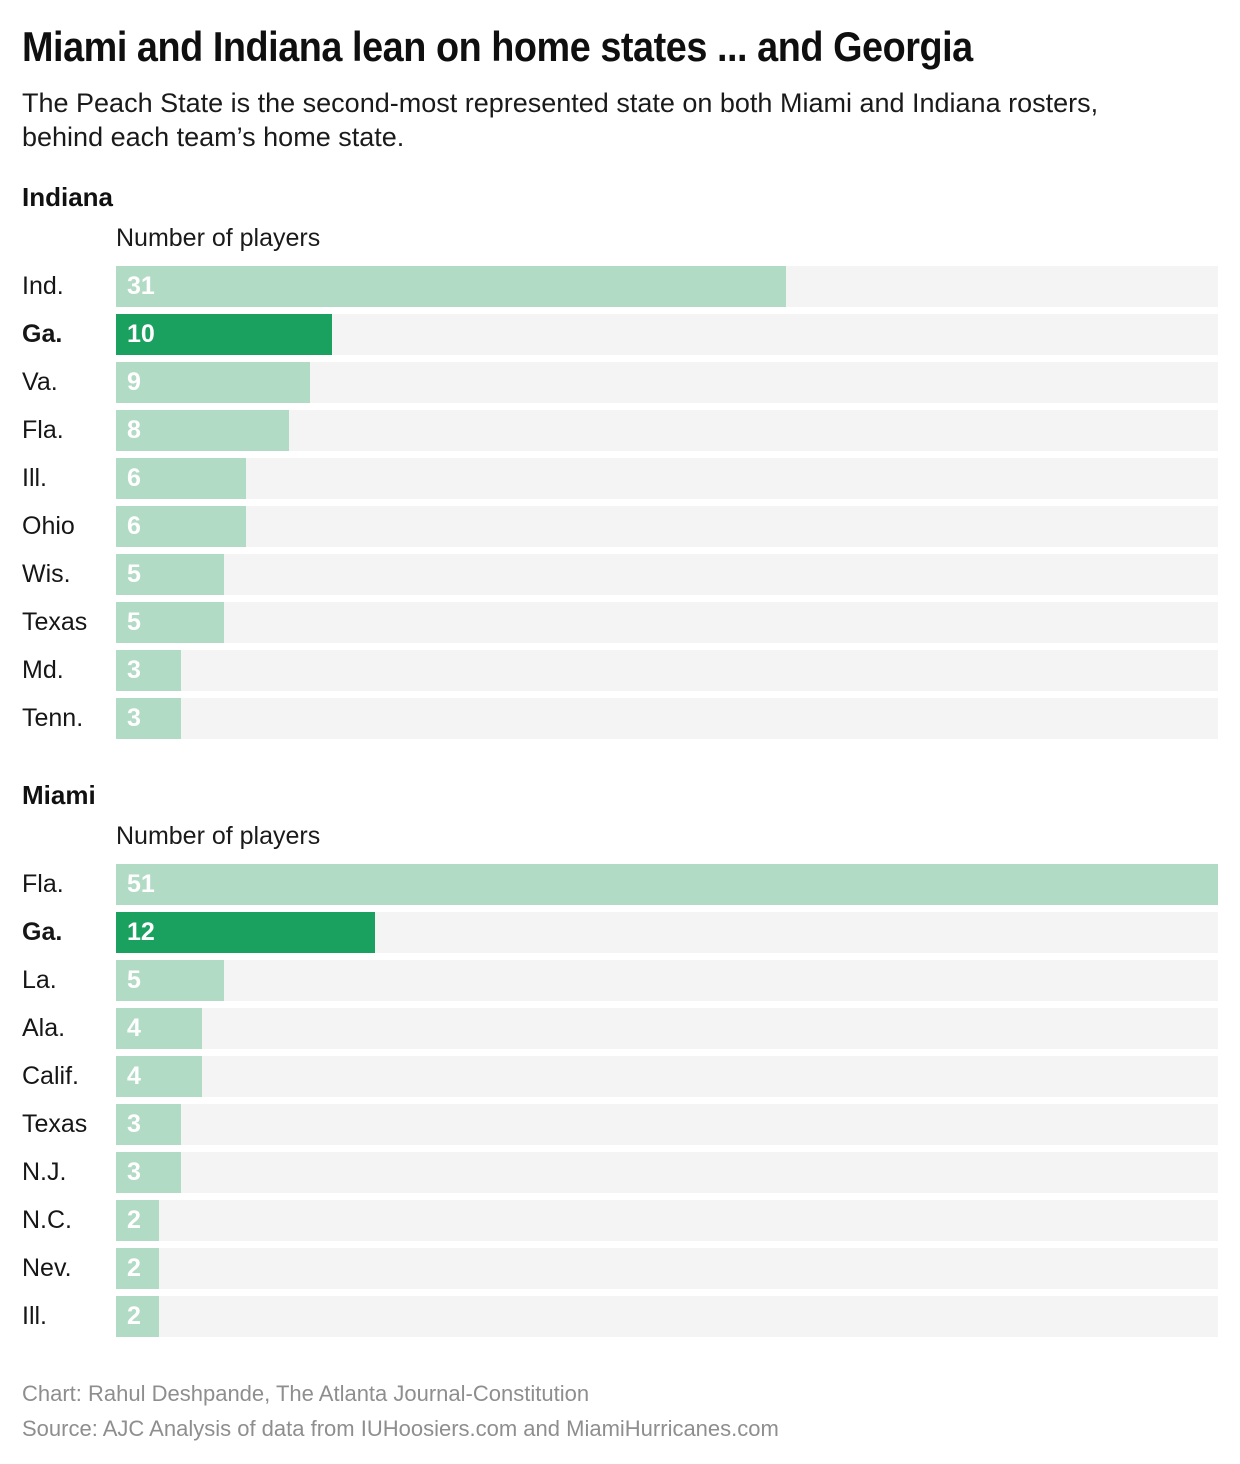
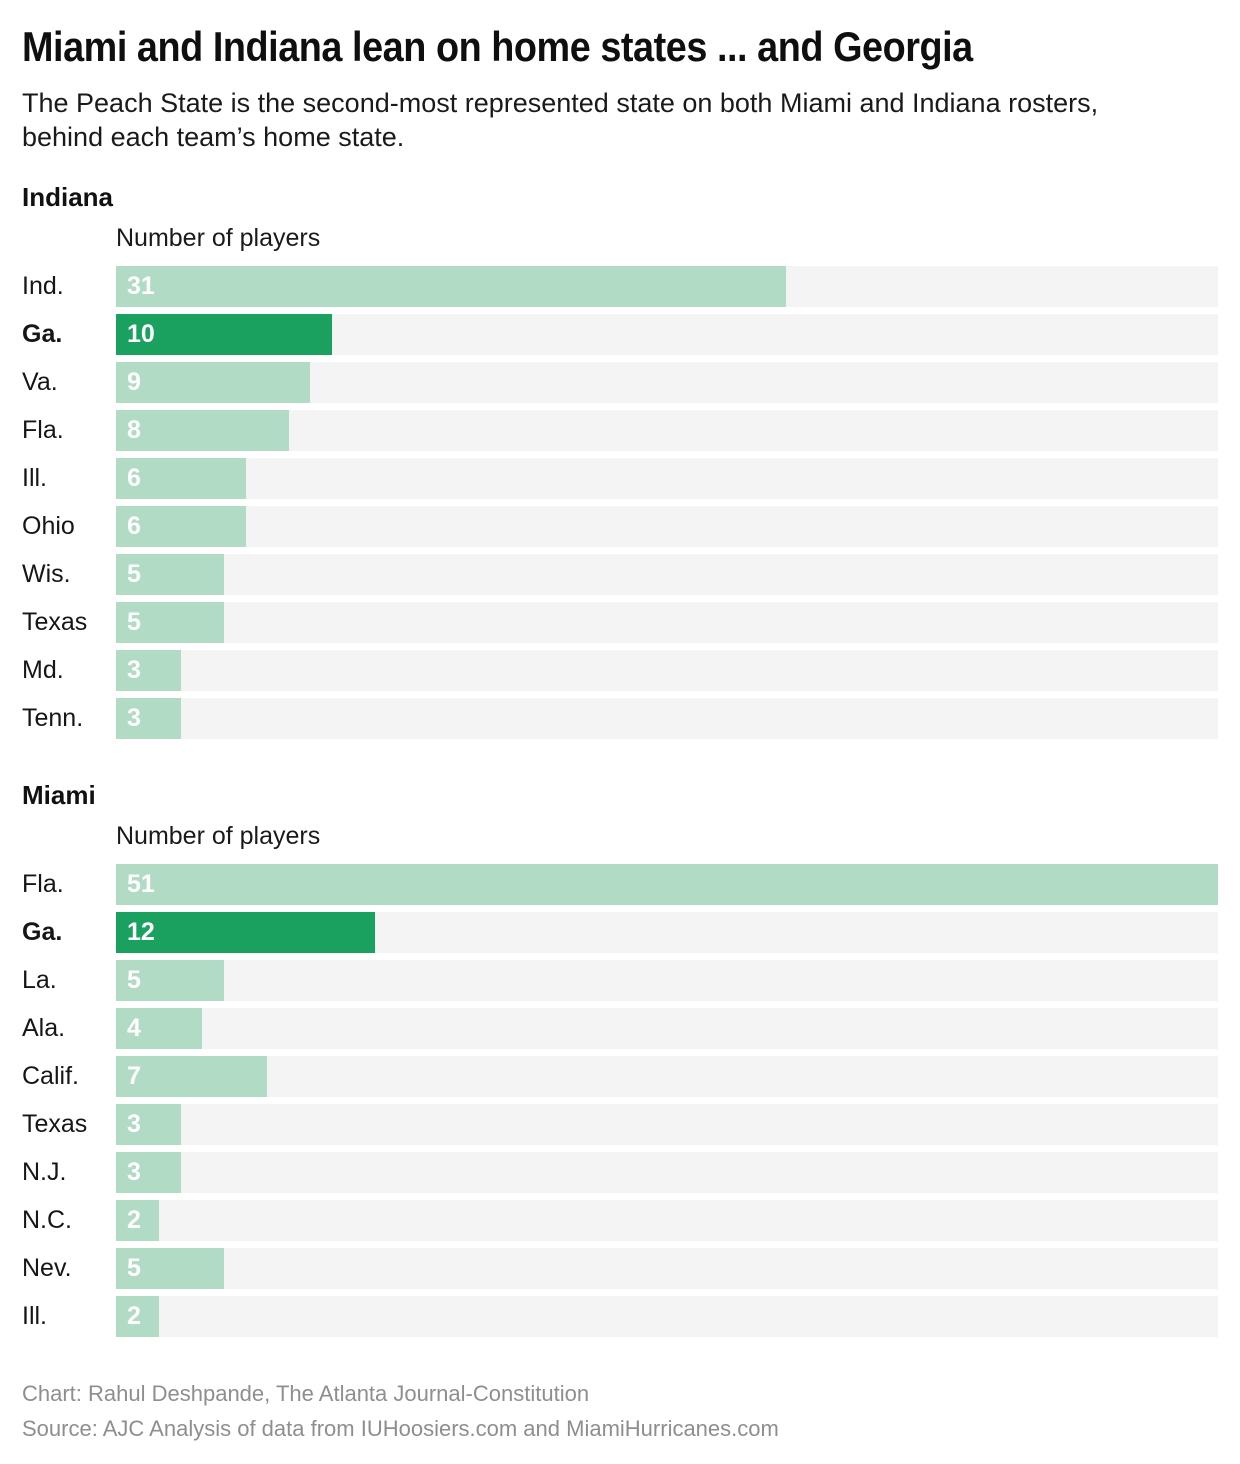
Miami/Calif.: 4 -> 7
Miami/Nev.: 2 -> 5
